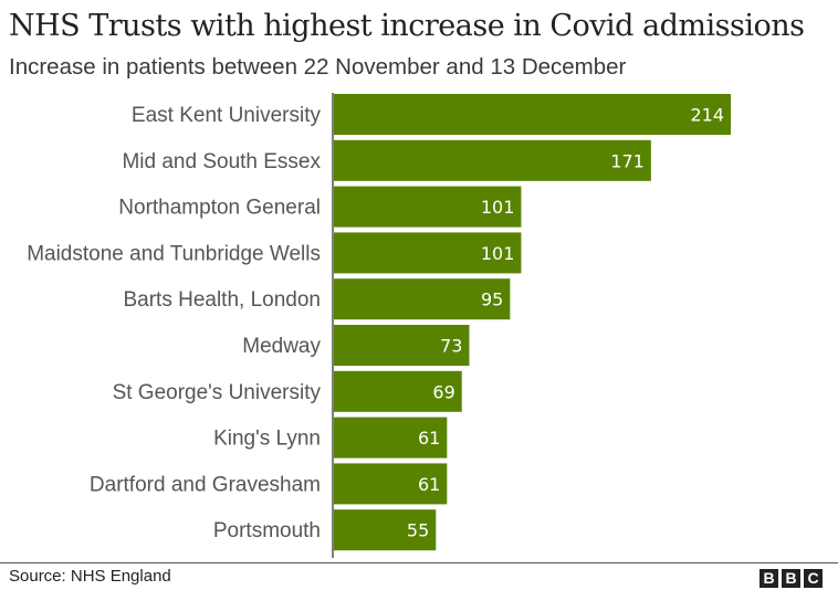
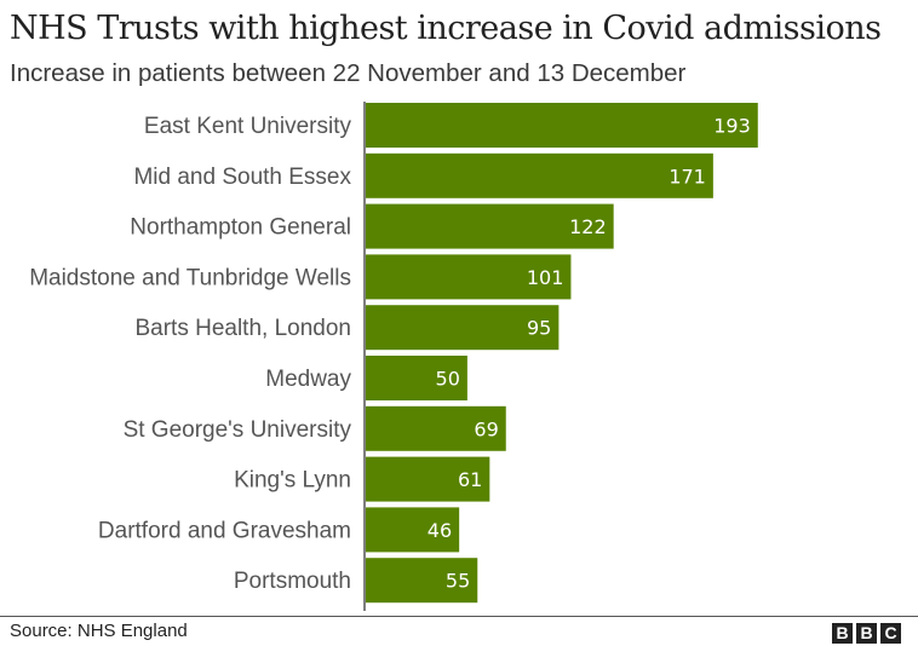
East Kent University: 214 -> 193
Northampton General: 101 -> 122
Medway: 73 -> 50
Dartford and Gravesham: 61 -> 46
